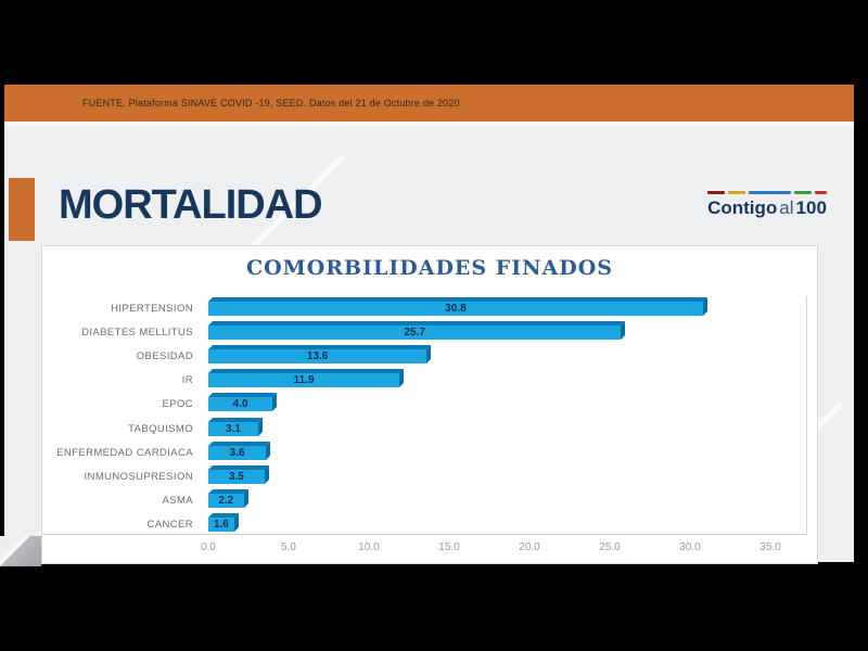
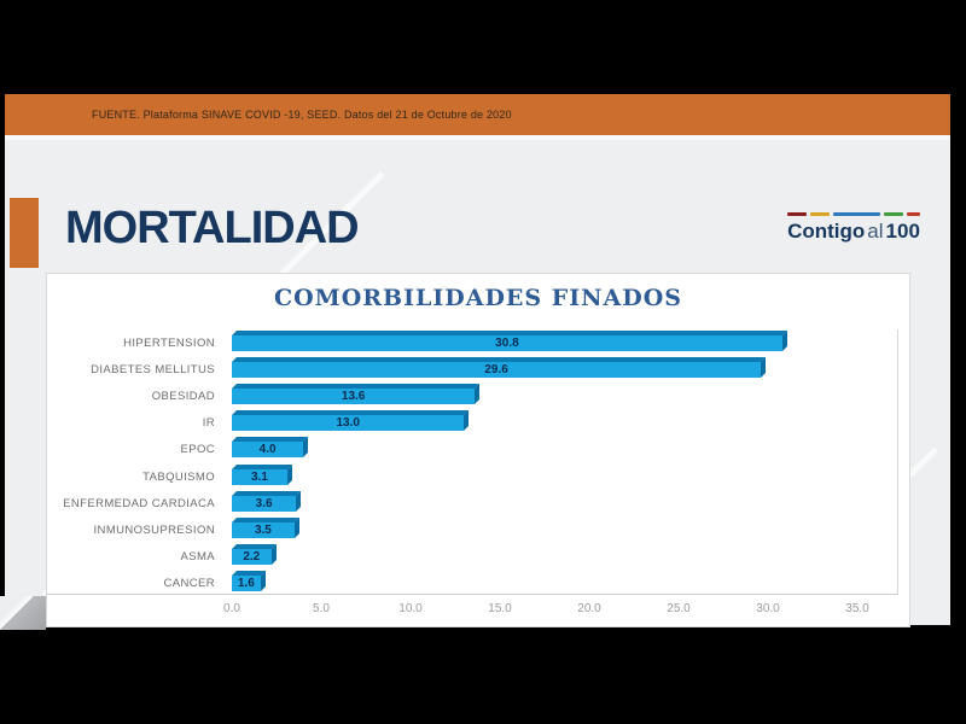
DIABETES MELLITUS: 25.7 -> 29.6
IR: 11.9 -> 13.0
